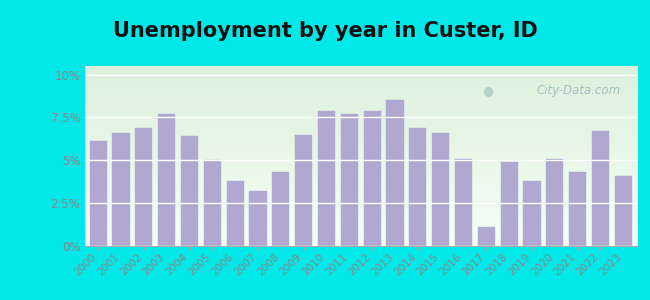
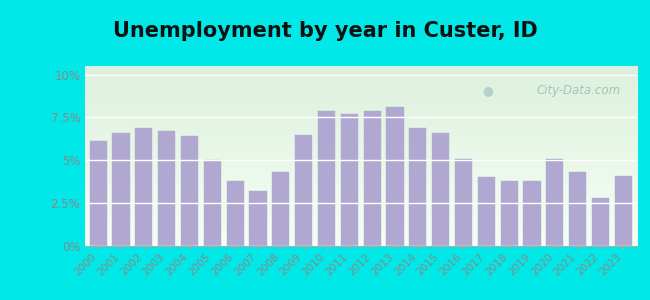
2003: 7.7% -> 6.7%
2013: 8.5% -> 8.1%
2017: 1.1% -> 4.0%
2018: 4.9% -> 3.8%
2022: 6.7% -> 2.8%
